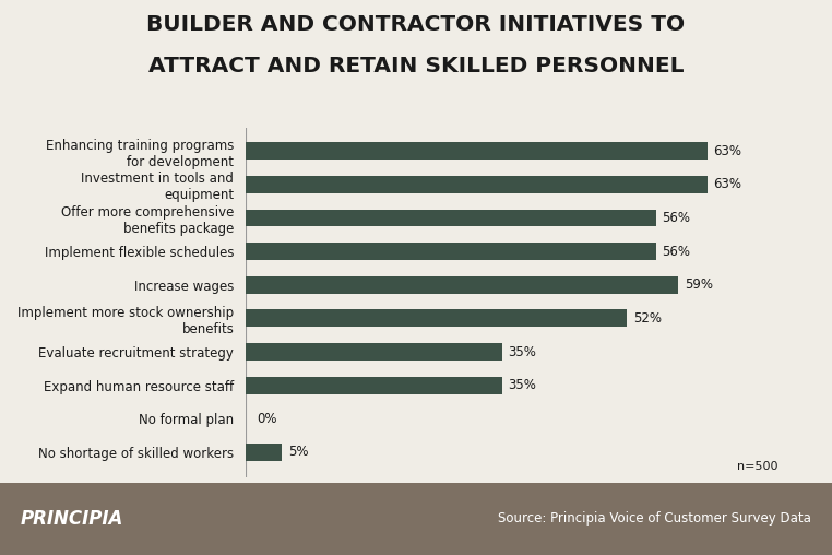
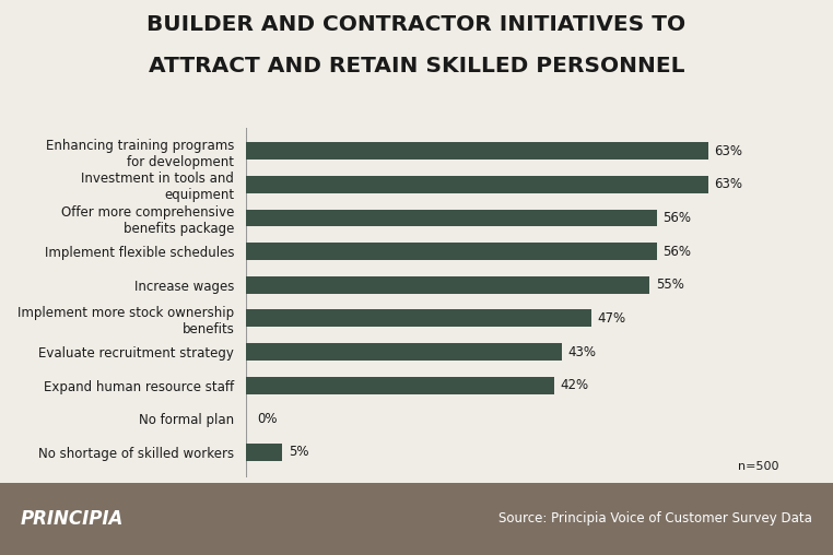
Increase wages: 59% -> 55%
Implement more stock ownership benefits: 52% -> 47%
Evaluate recruitment strategy: 35% -> 43%
Expand human resource staff: 35% -> 42%
